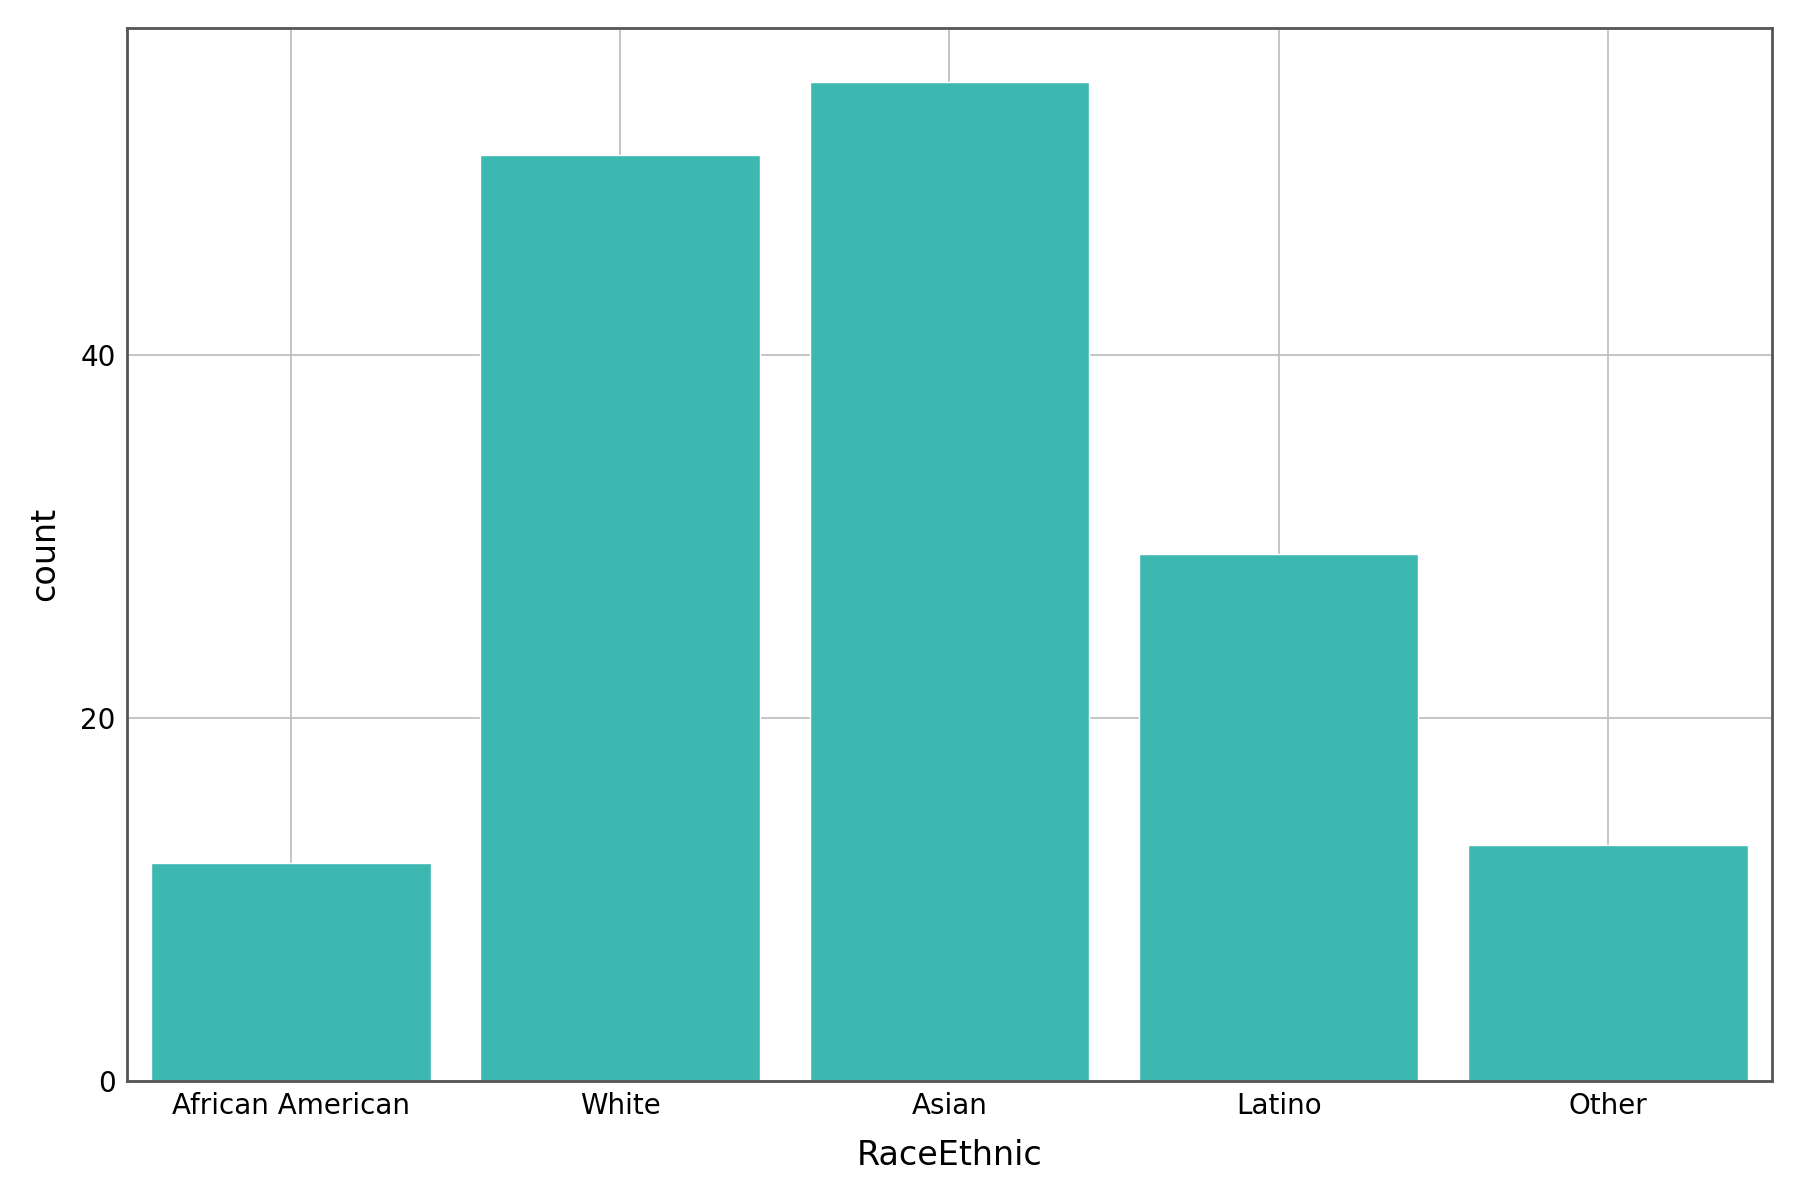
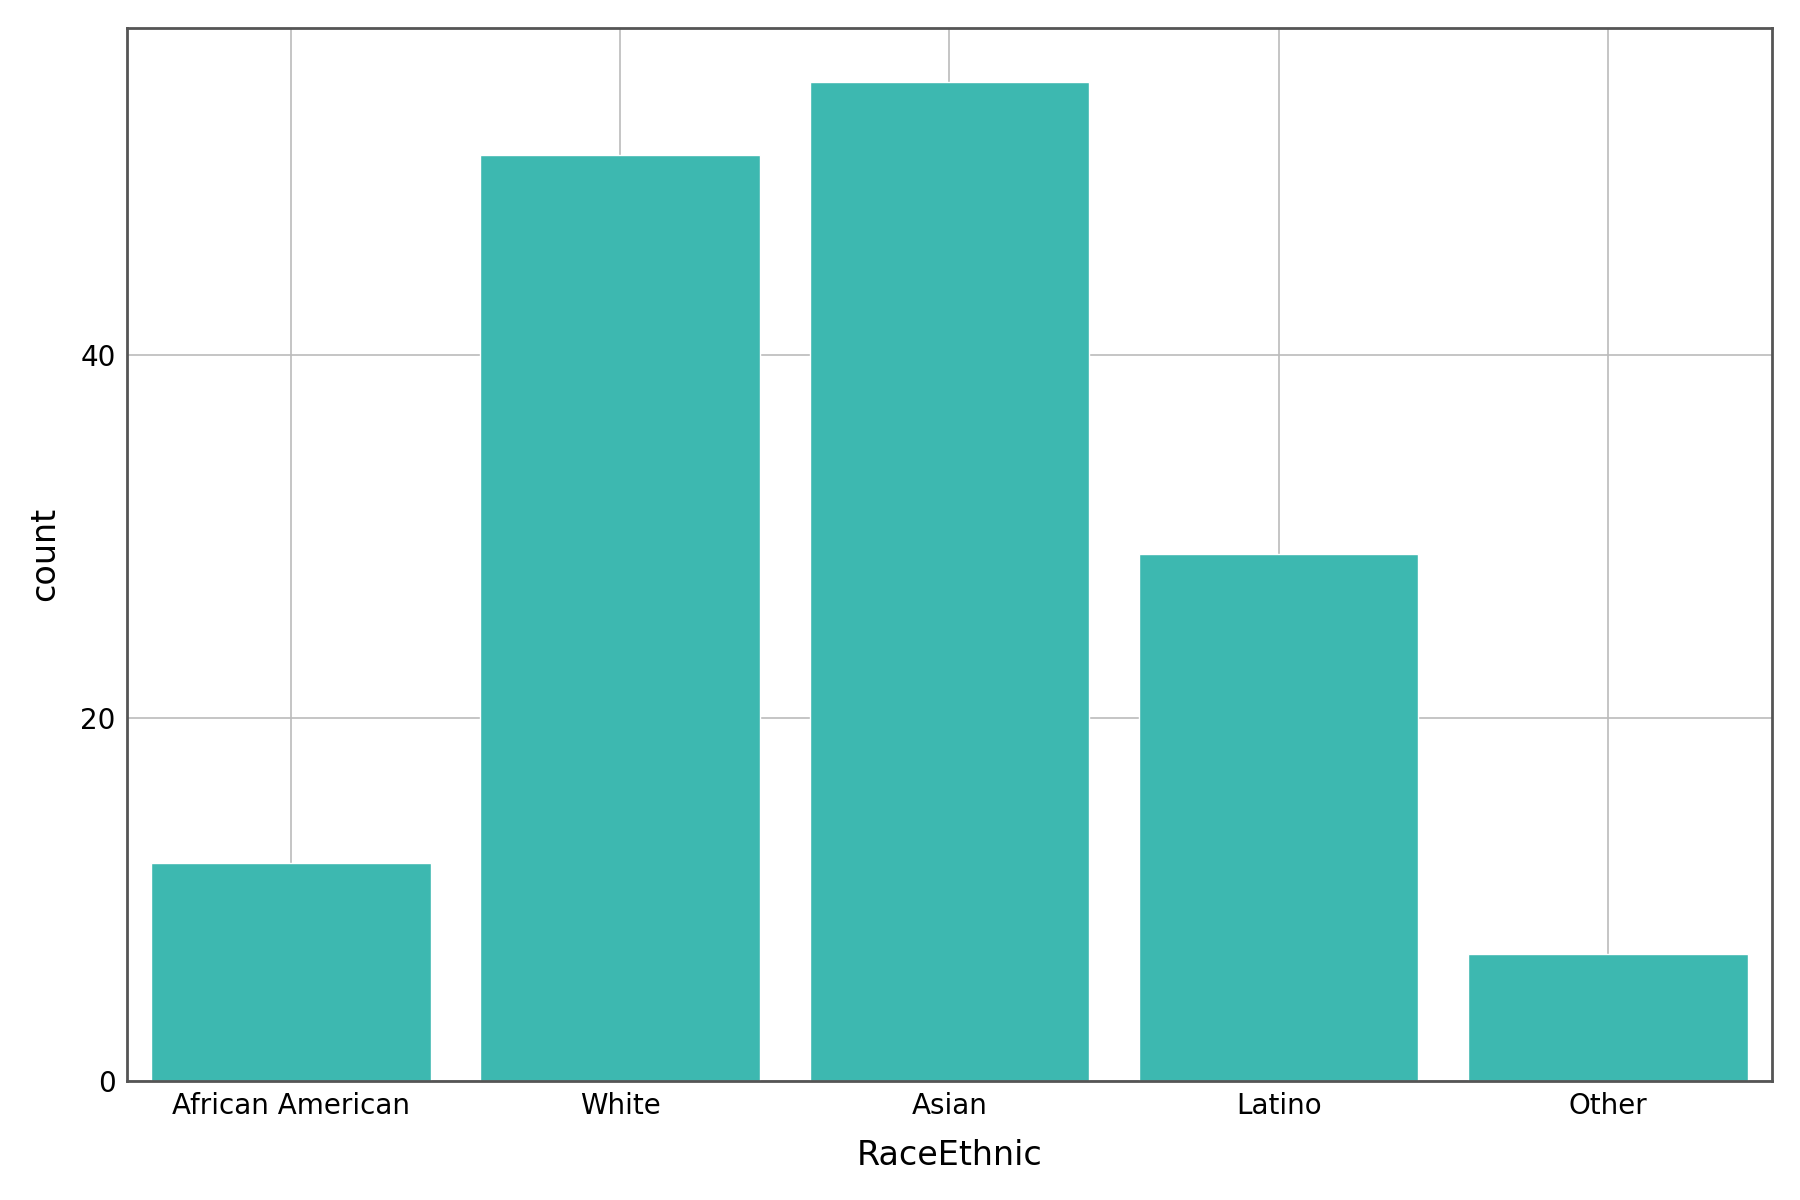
Other: 13 -> 7
